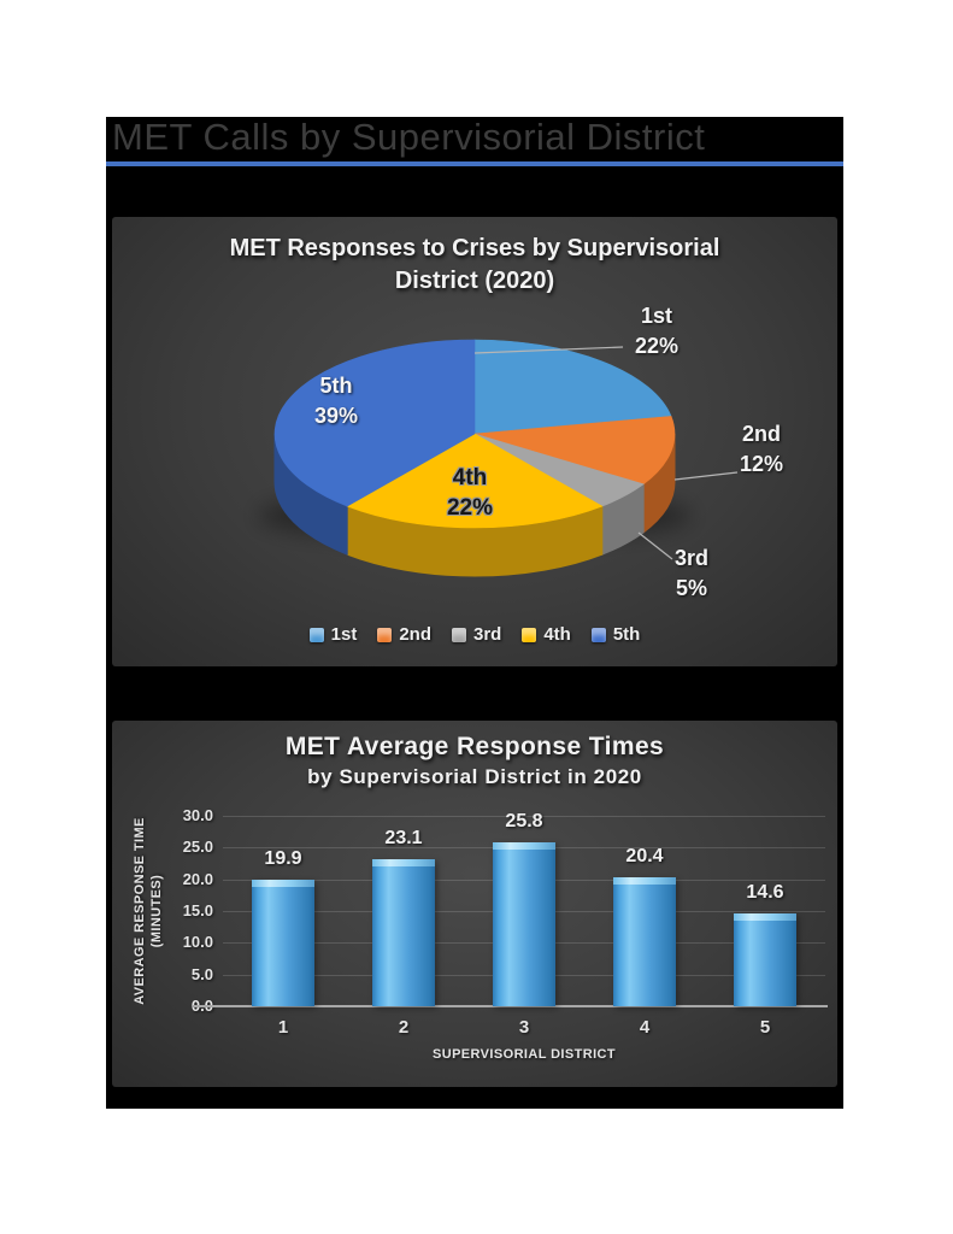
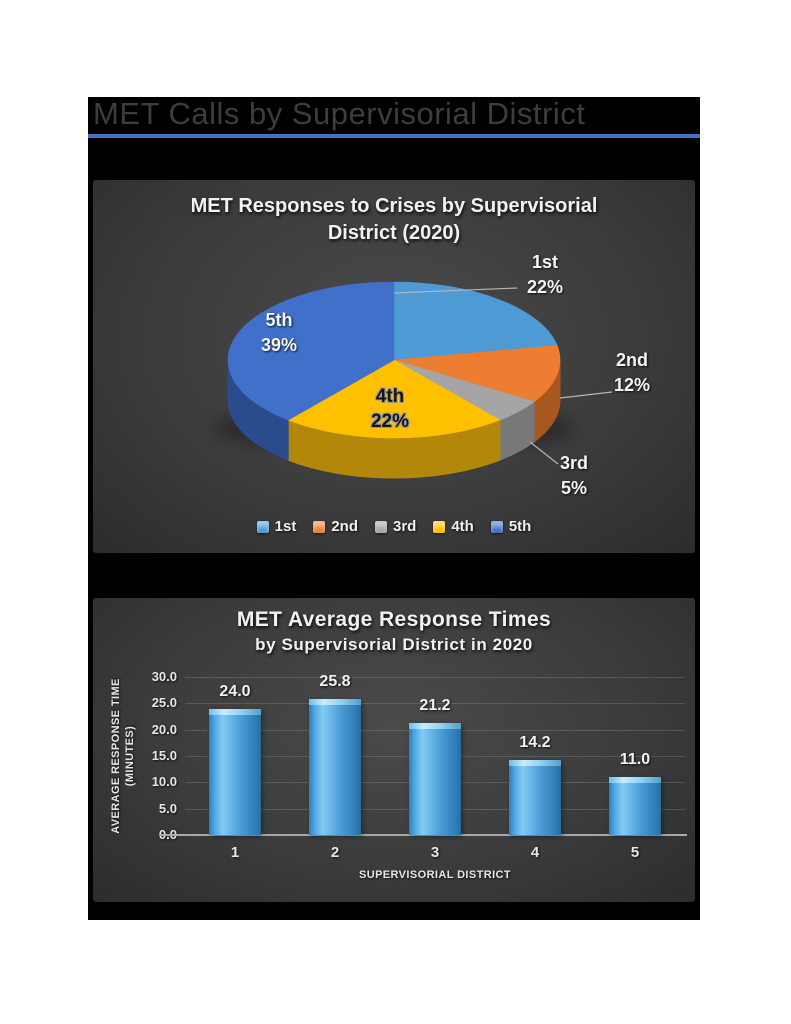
MET Average Response Times/1: 19.9 -> 24.0
MET Average Response Times/2: 23.1 -> 25.8
MET Average Response Times/3: 25.8 -> 21.2
MET Average Response Times/4: 20.4 -> 14.2
MET Average Response Times/5: 14.6 -> 11.0
